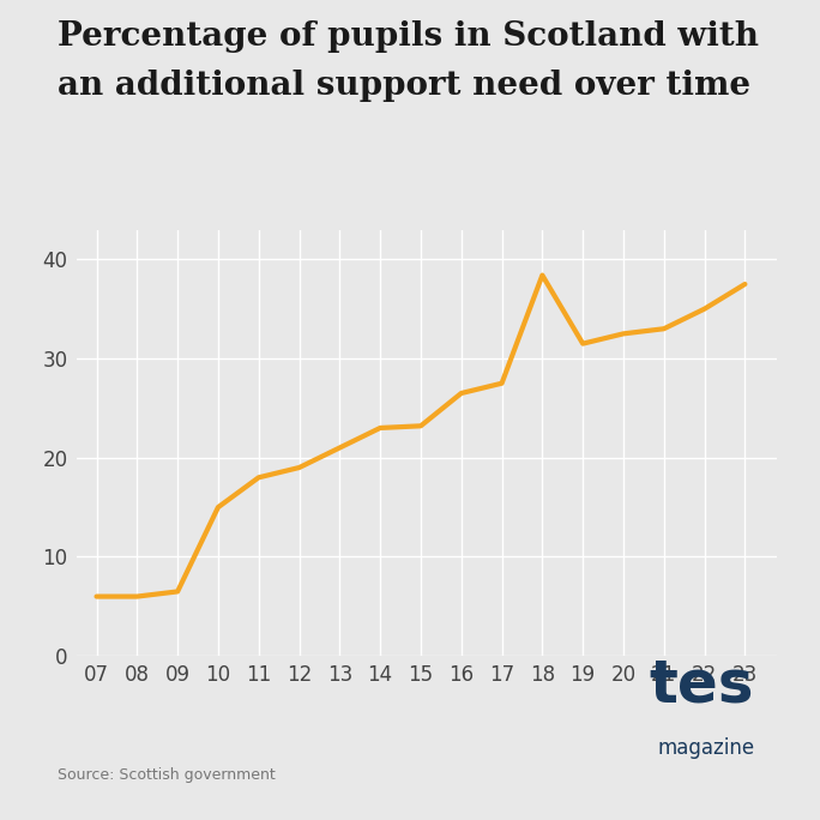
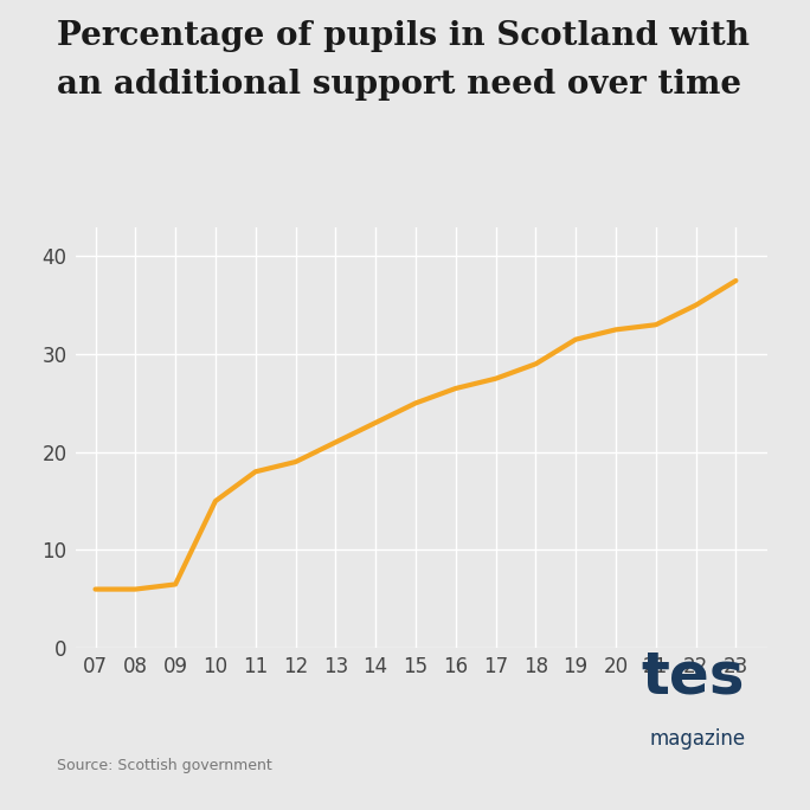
15: 23.2 -> 25.0
18: 38.4 -> 29.0
